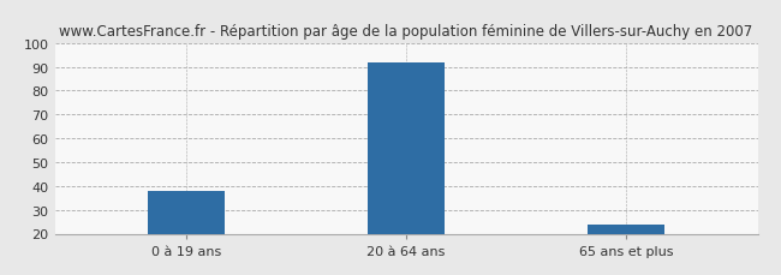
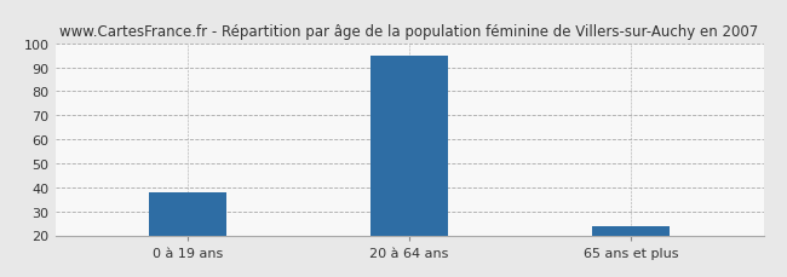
20 à 64 ans: 92 -> 95
